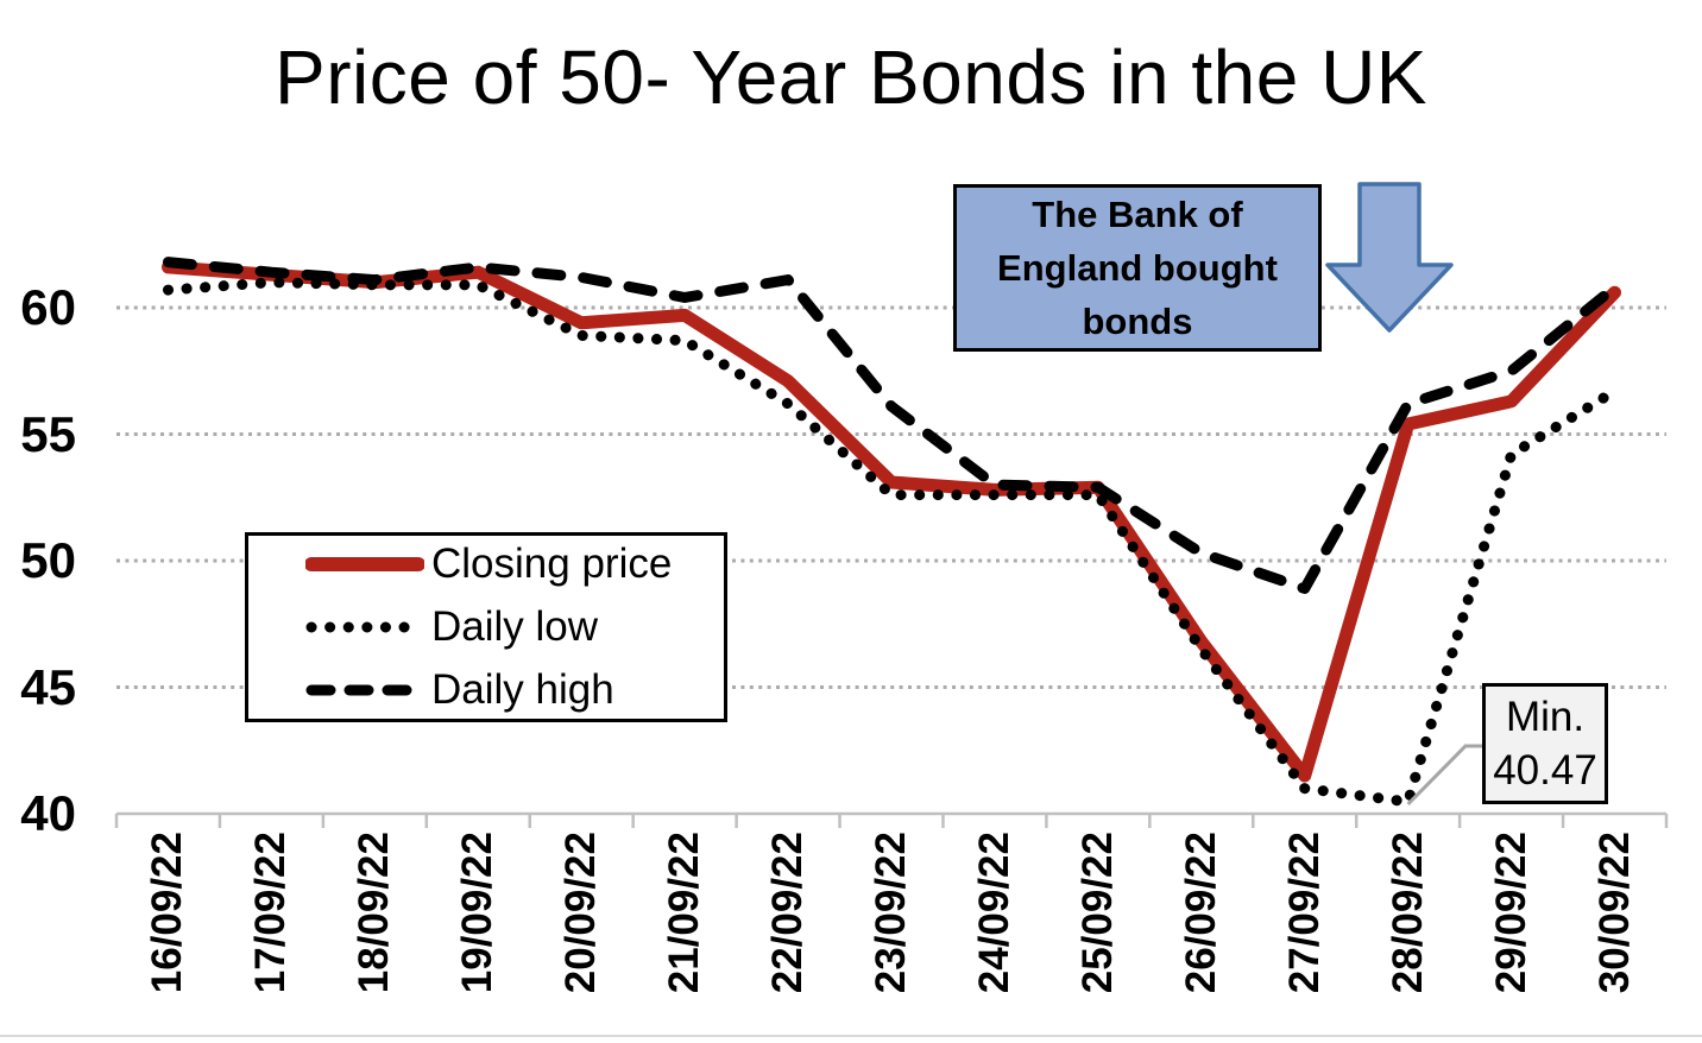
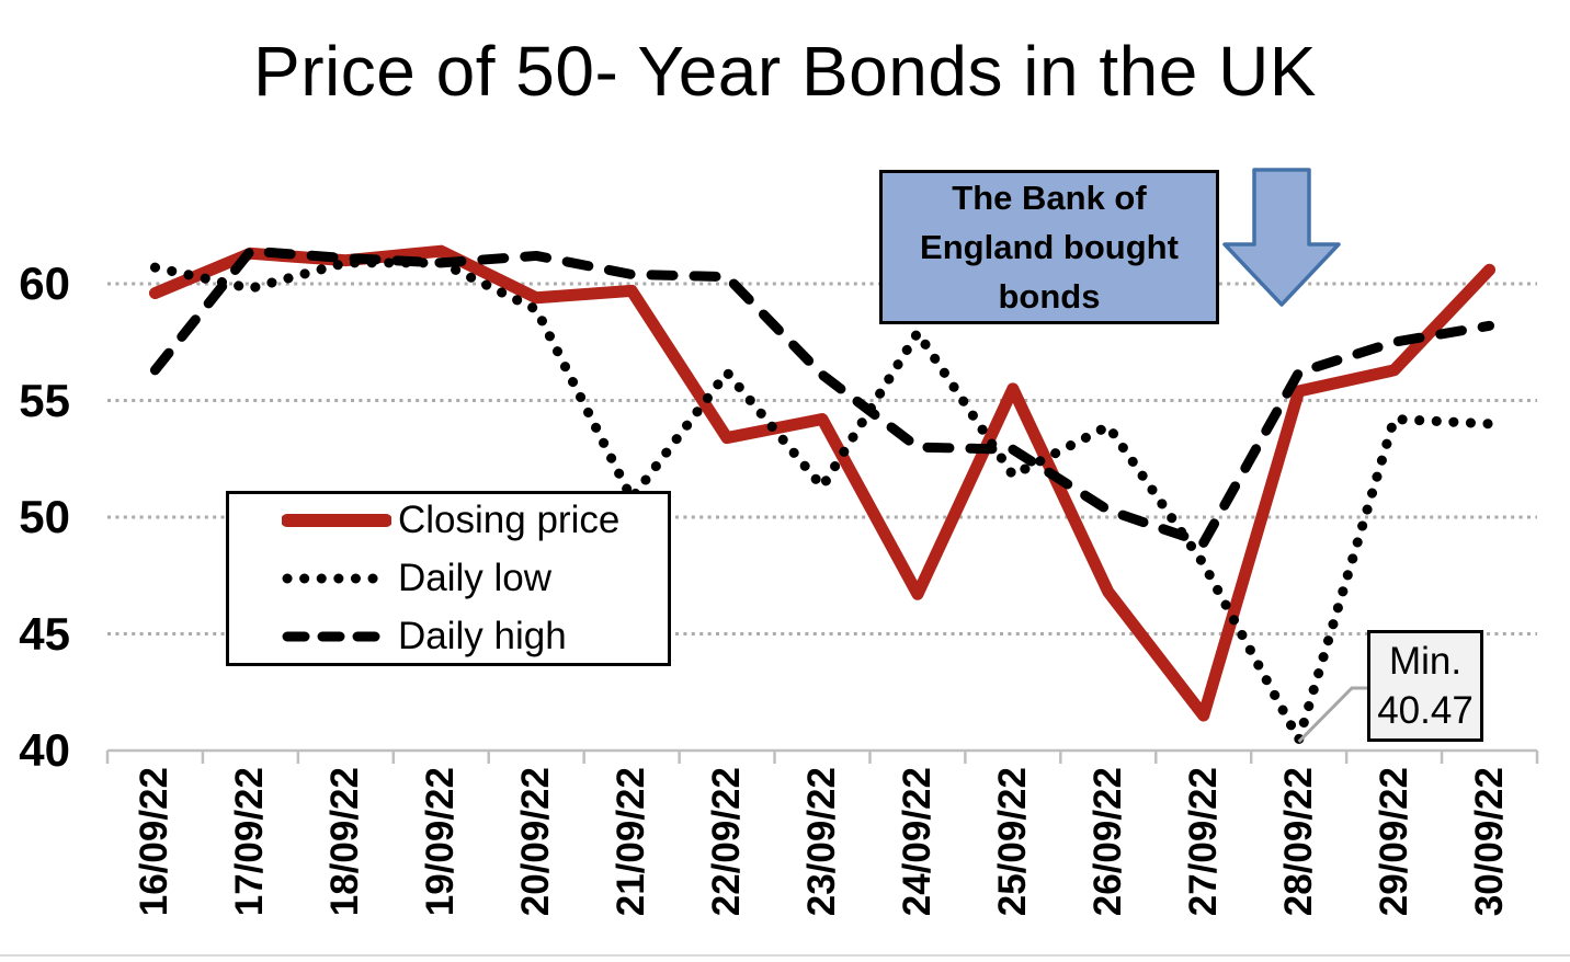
Closing price/16/09/22: 61.6 -> 59.6
Daily high/16/09/22: 61.8 -> 56.3
Daily low/17/09/22: 61.0 -> 59.8
Daily high/19/09/22: 61.6 -> 60.9
Daily low/21/09/22: 58.7 -> 50.8
Closing price/22/09/22: 57.1 -> 53.4
Daily high/22/09/22: 61.1 -> 60.3
Closing price/23/09/22: 53.1 -> 54.2
Daily low/23/09/22: 52.6 -> 51.3
Closing price/24/09/22: 52.8 -> 46.7
Daily low/24/09/22: 52.6 -> 57.9
Closing price/25/09/22: 52.9 -> 55.5
Daily low/25/09/22: 52.6 -> 51.8
Daily low/26/09/22: 46.5 -> 53.9
Daily low/27/09/22: 41.0 -> 48.0
Daily low/30/09/22: 56.7 -> 54.0
Daily high/30/09/22: 60.8 -> 58.2
